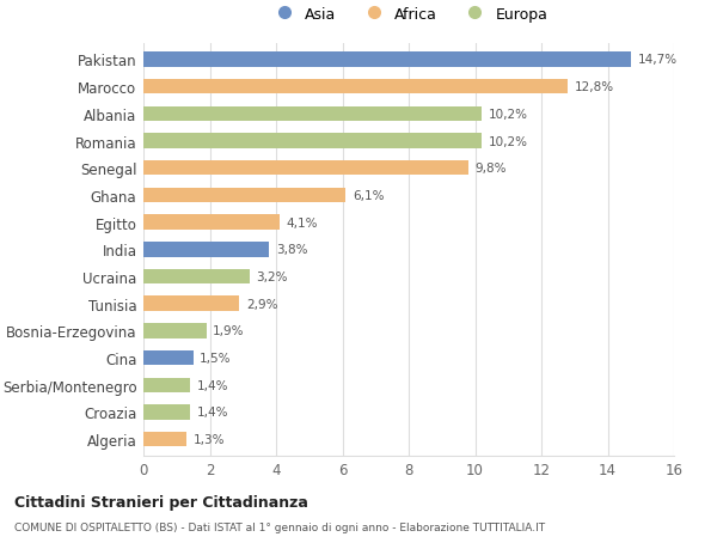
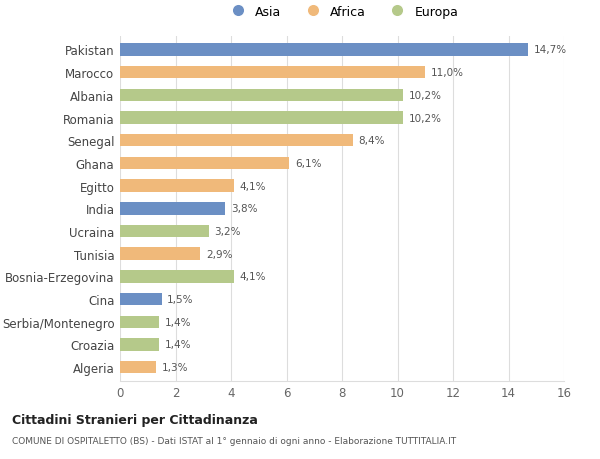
Marocco: 12,8% -> 11,0%
Senegal: 9,8% -> 8,4%
Bosnia-Erzegovina: 1,9% -> 4,1%
